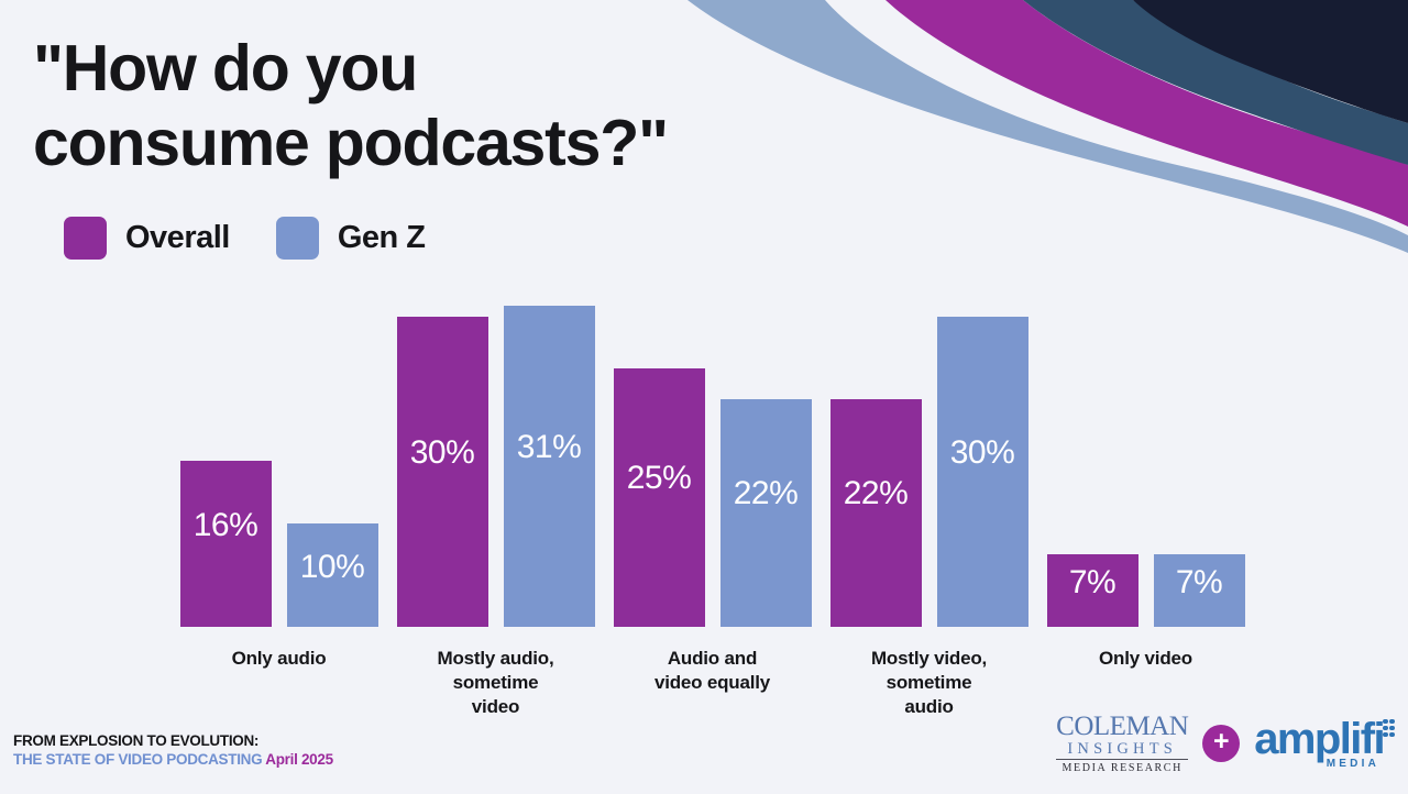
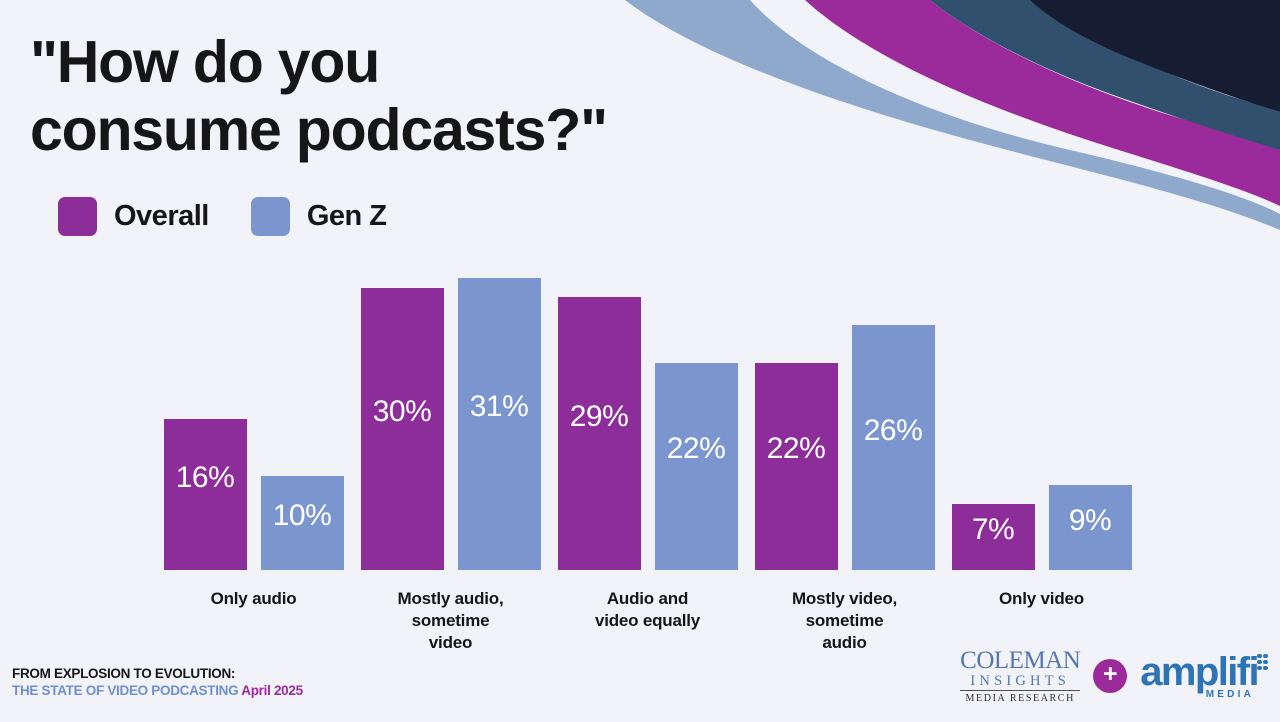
Overall/Audio and video equally: 25% -> 29%
Gen Z/Mostly video, sometime audio: 30% -> 26%
Gen Z/Only video: 7% -> 9%
